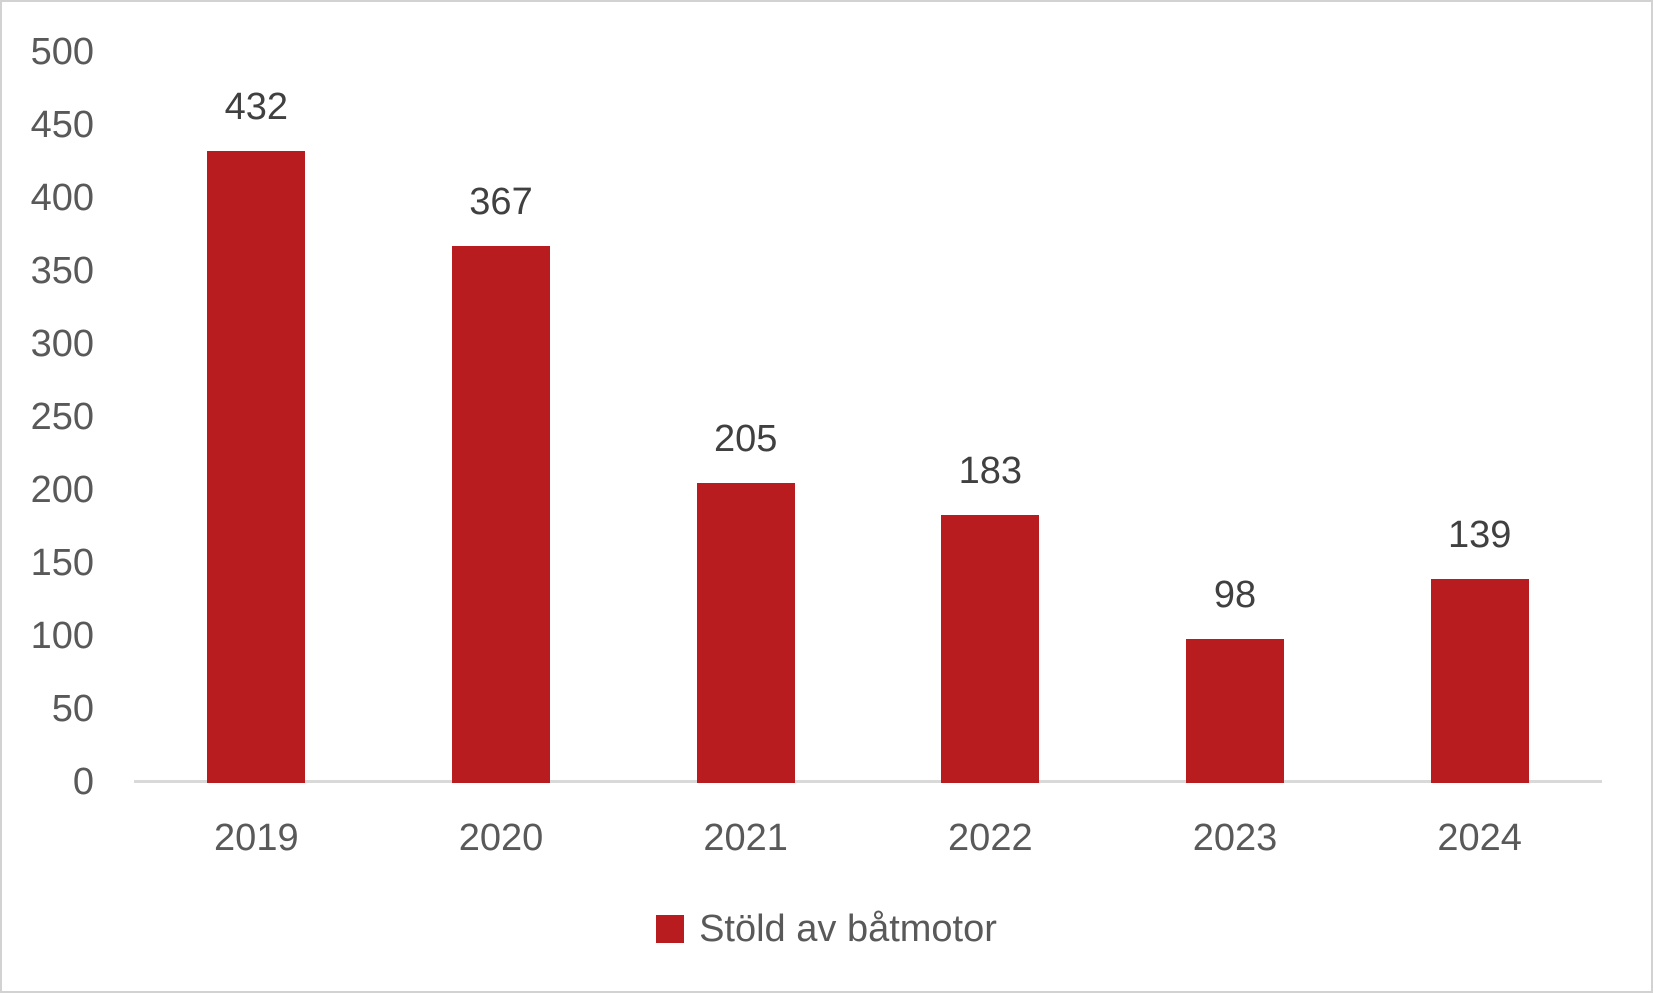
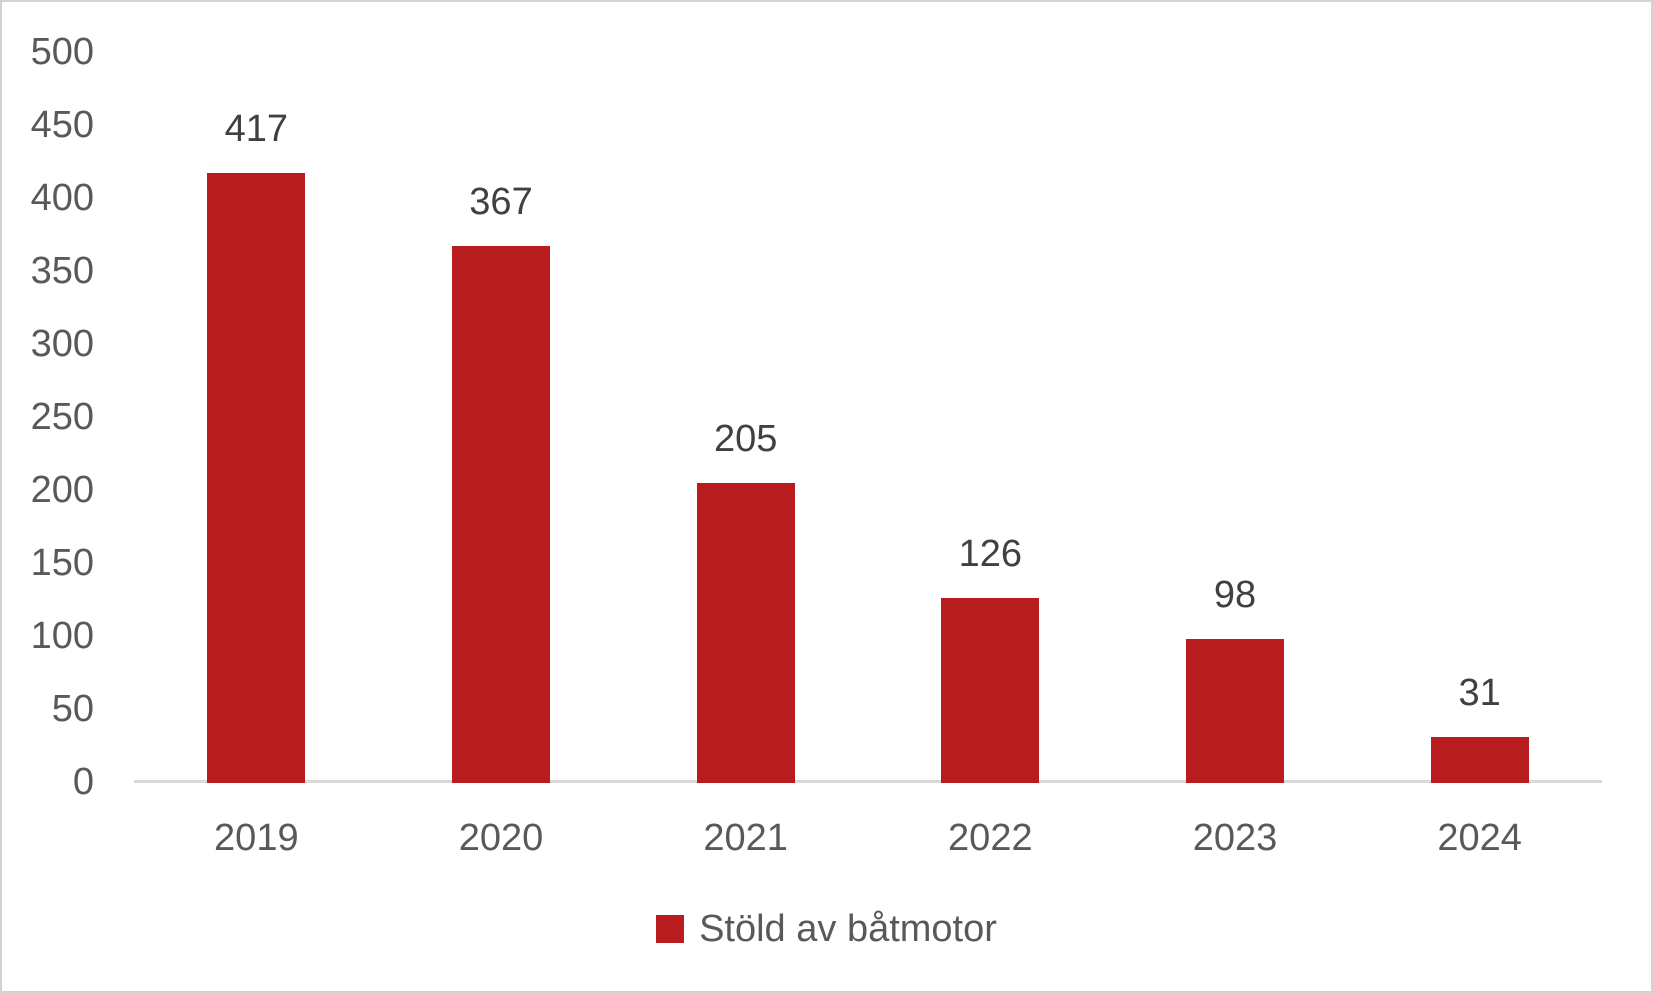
2019: 432 -> 417
2022: 183 -> 126
2024: 139 -> 31
